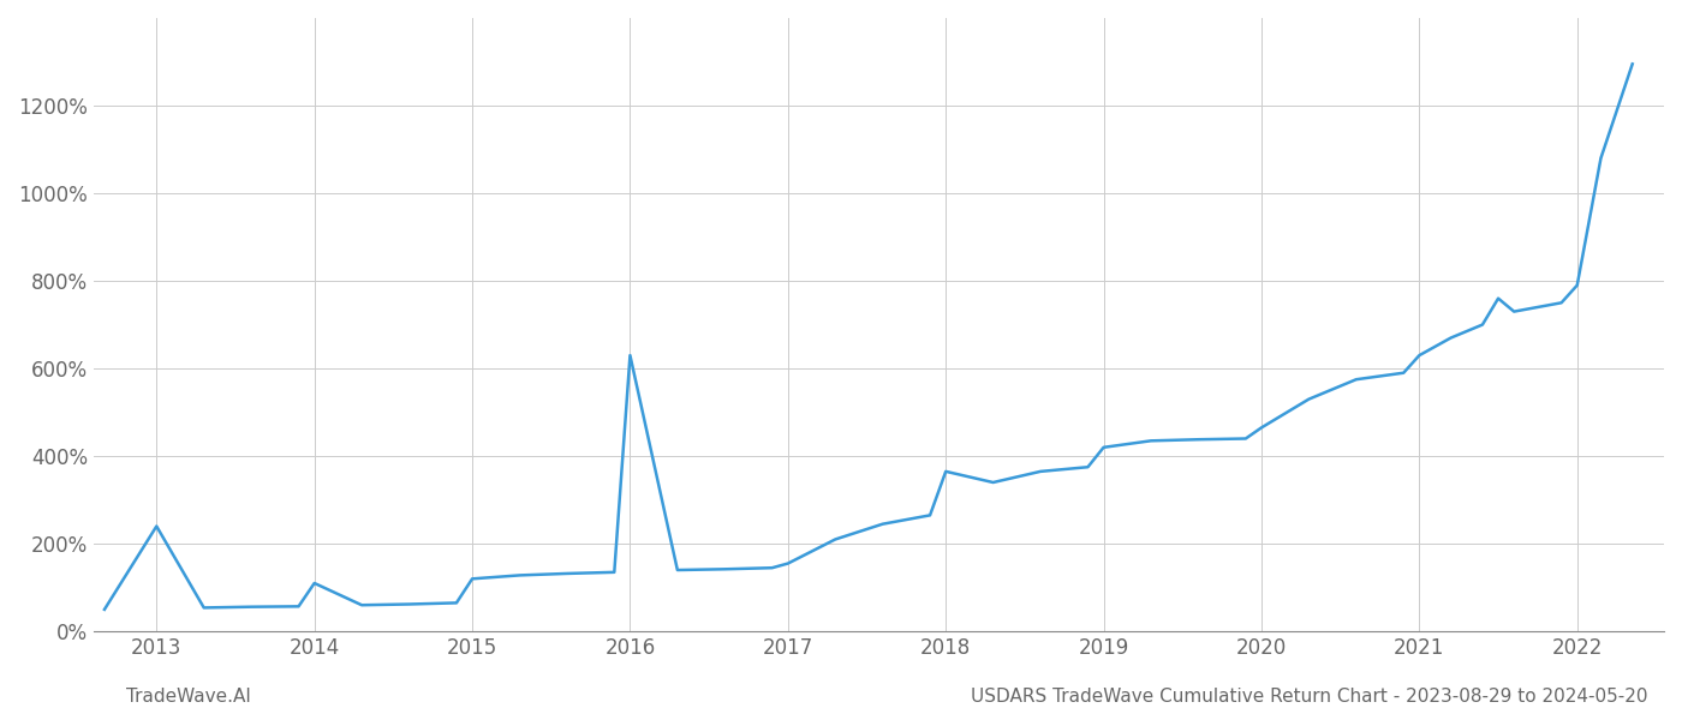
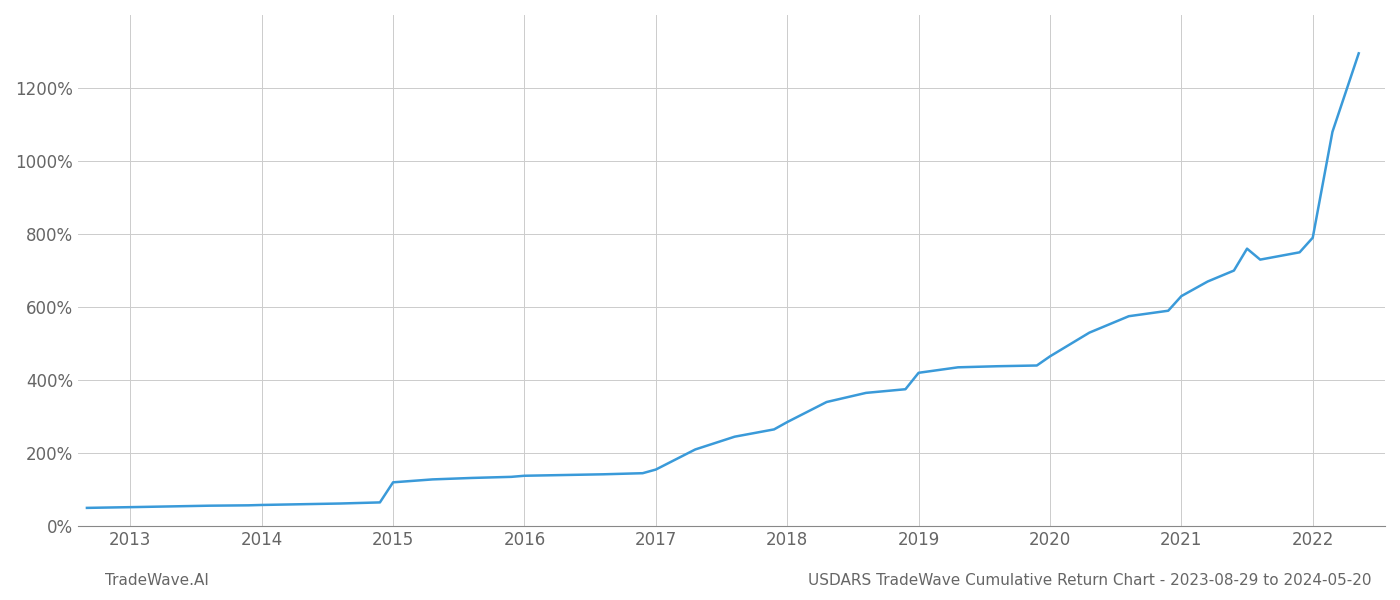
2013: 240% -> 52%
2014: 110% -> 58%
2016: 630% -> 138%
2018: 365% -> 285%
